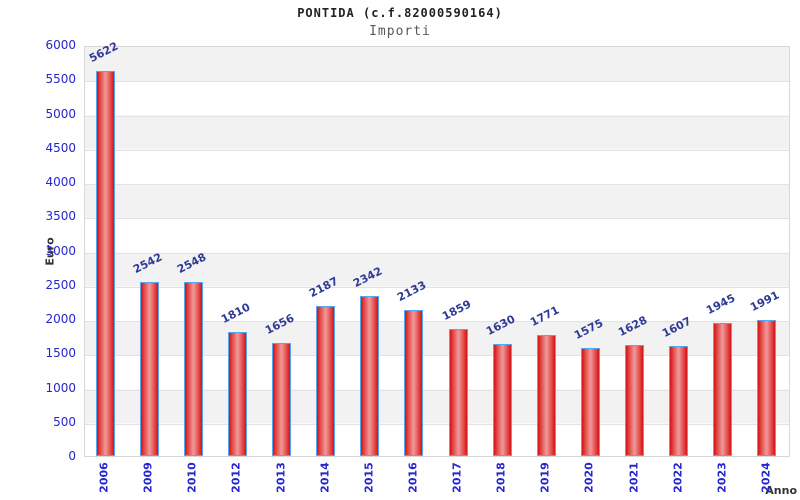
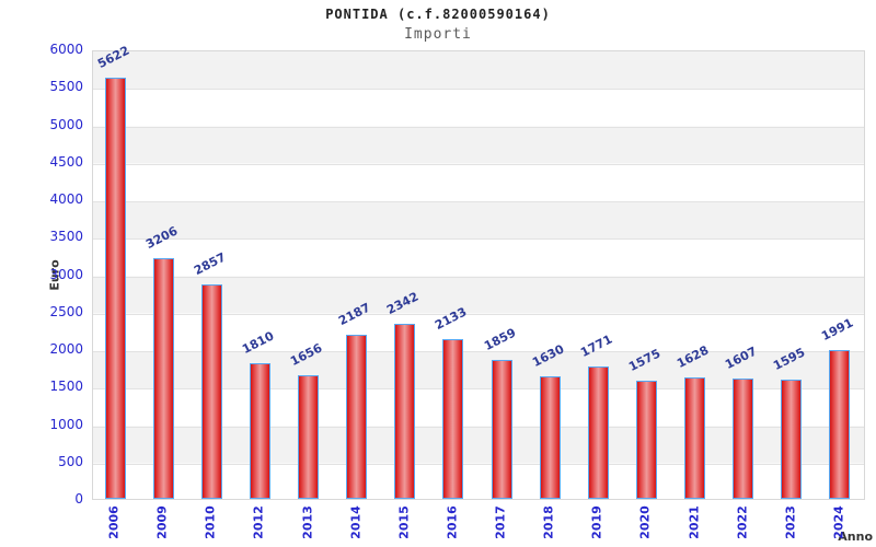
2009: 2542 -> 3206
2010: 2548 -> 2857
2023: 1945 -> 1595
